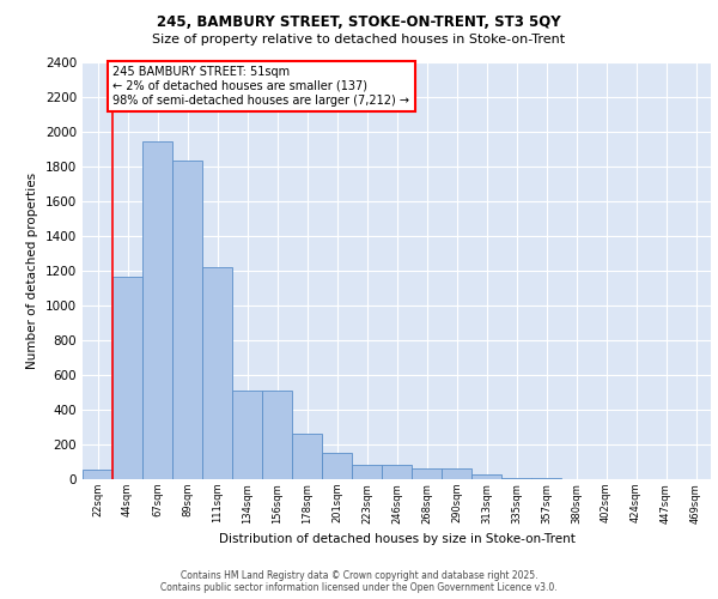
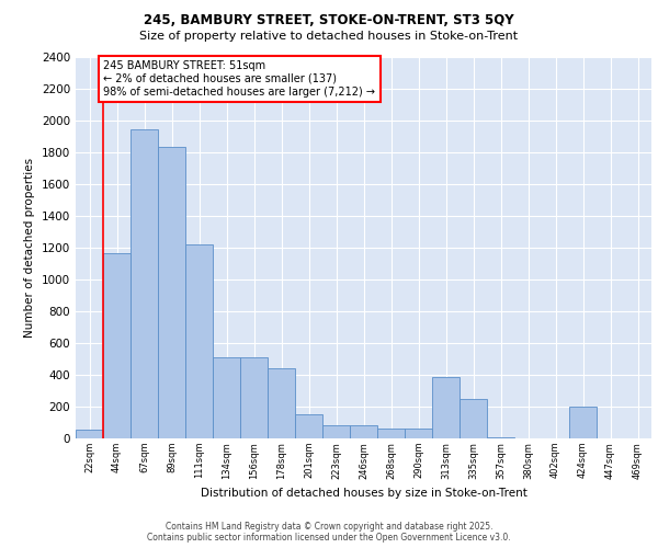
178sqm: 260 -> 440
313sqm: 30 -> 390
335sqm: 10 -> 250
424sqm: 0 -> 200
